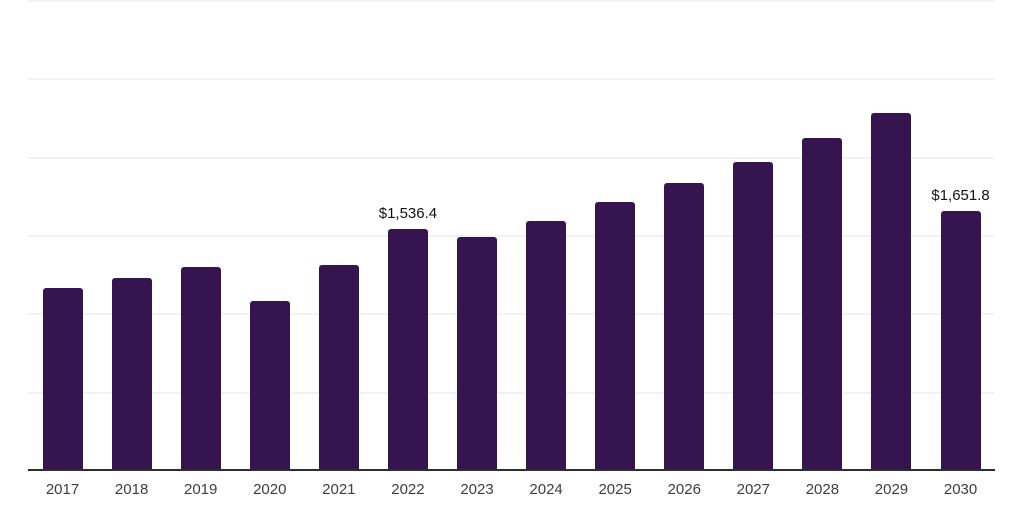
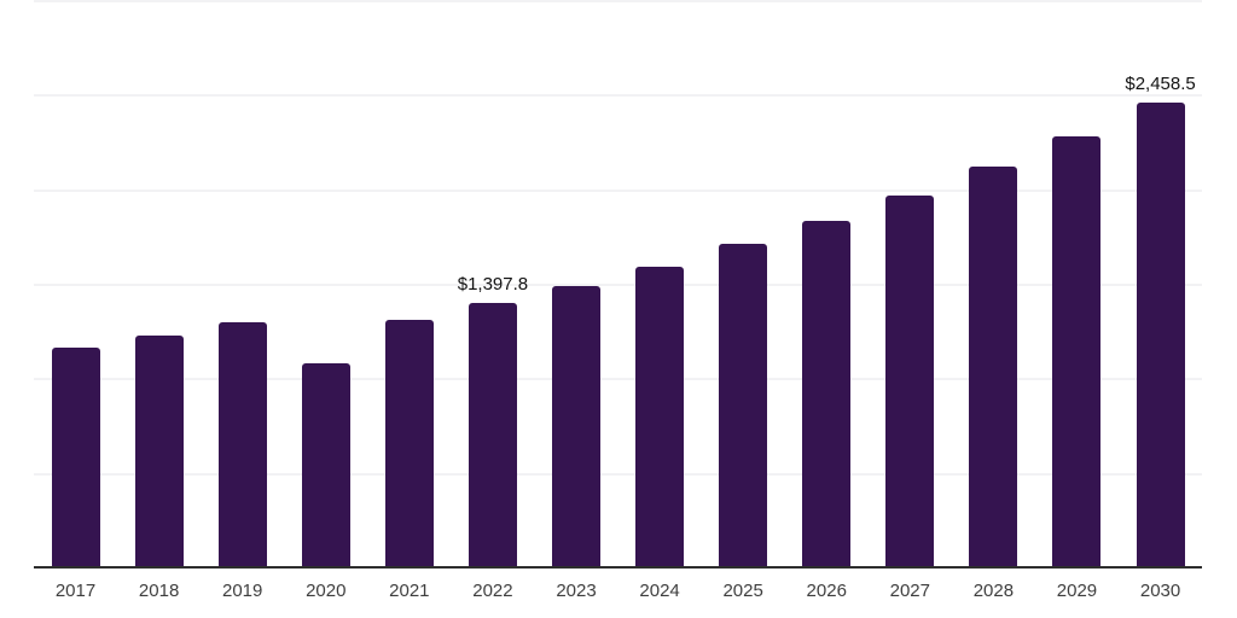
2022: $1,536.4 -> $1,397.8
2030: $1,651.8 -> $2,458.5
